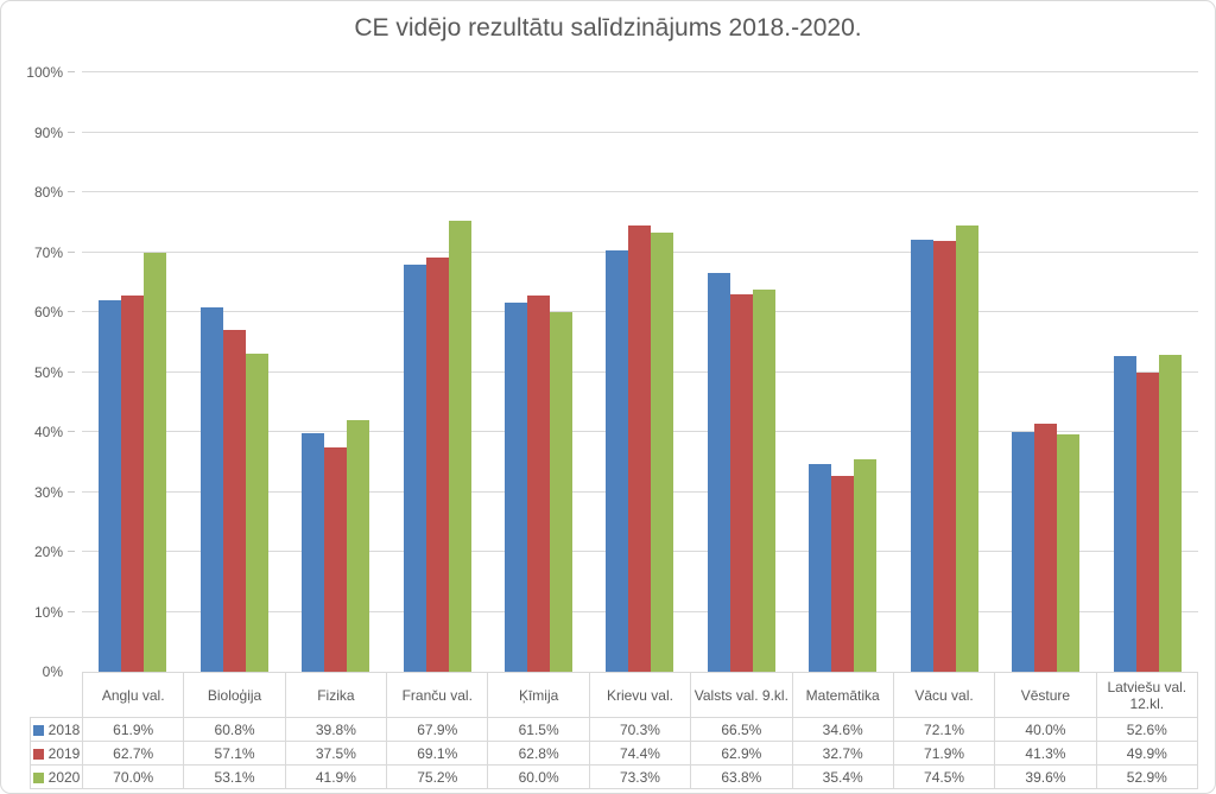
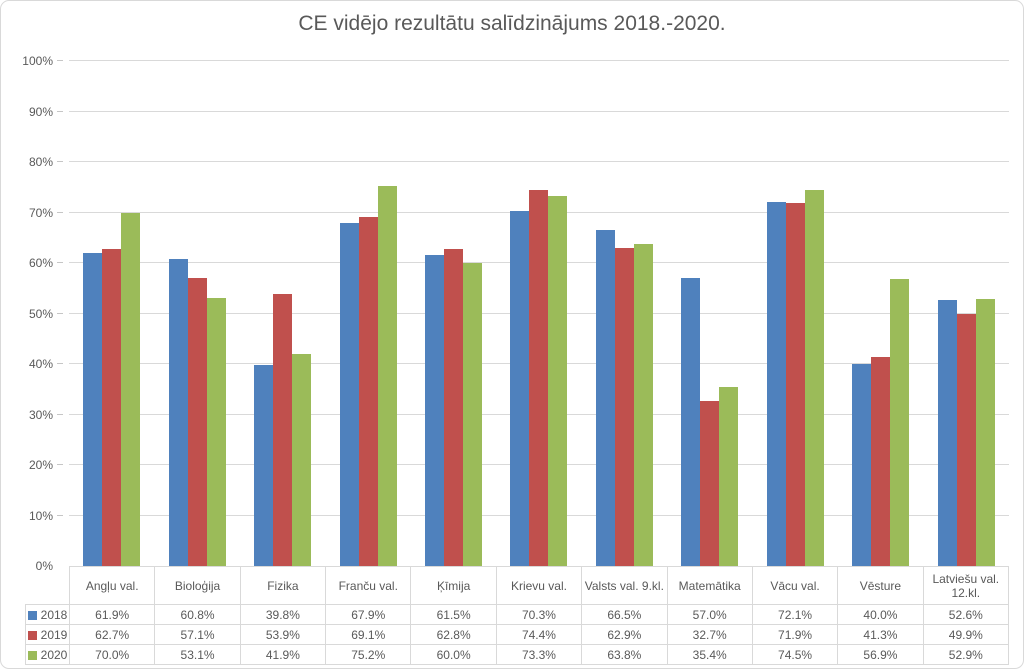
2019/Fizika: 37.5% -> 53.9%
2018/Matemātika: 34.6% -> 57.0%
2020/Vēsture: 39.6% -> 56.9%
